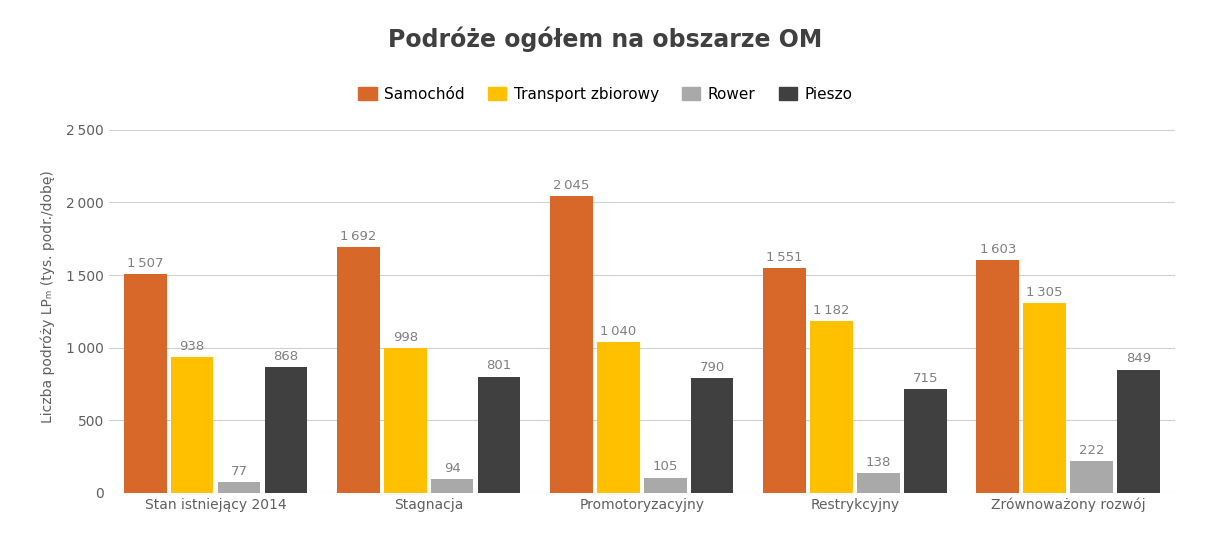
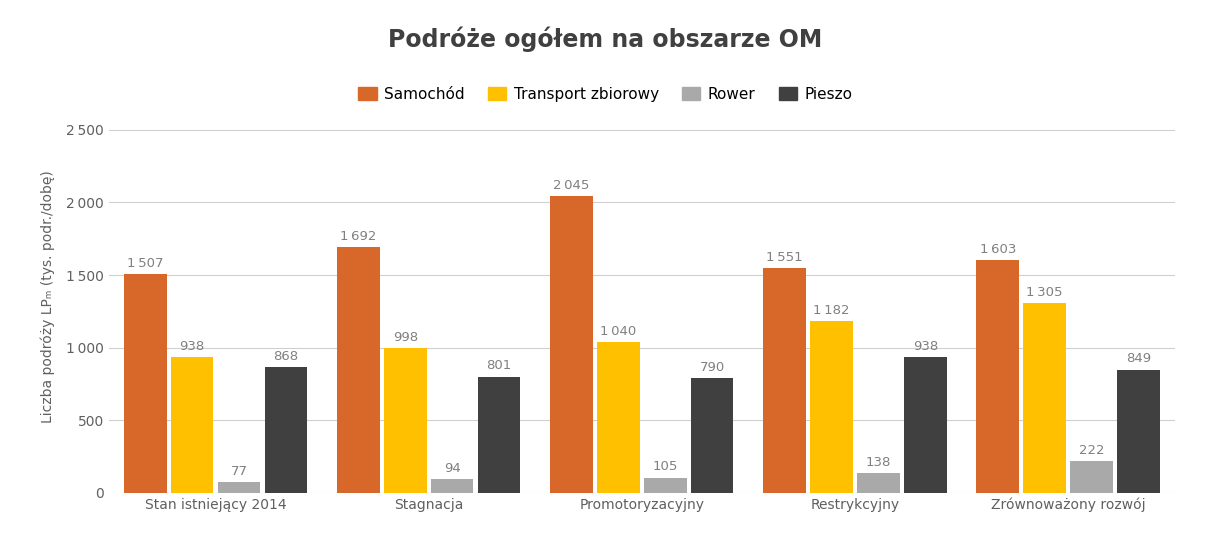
Pieszo/Restrykcyjny: 715 -> 938
